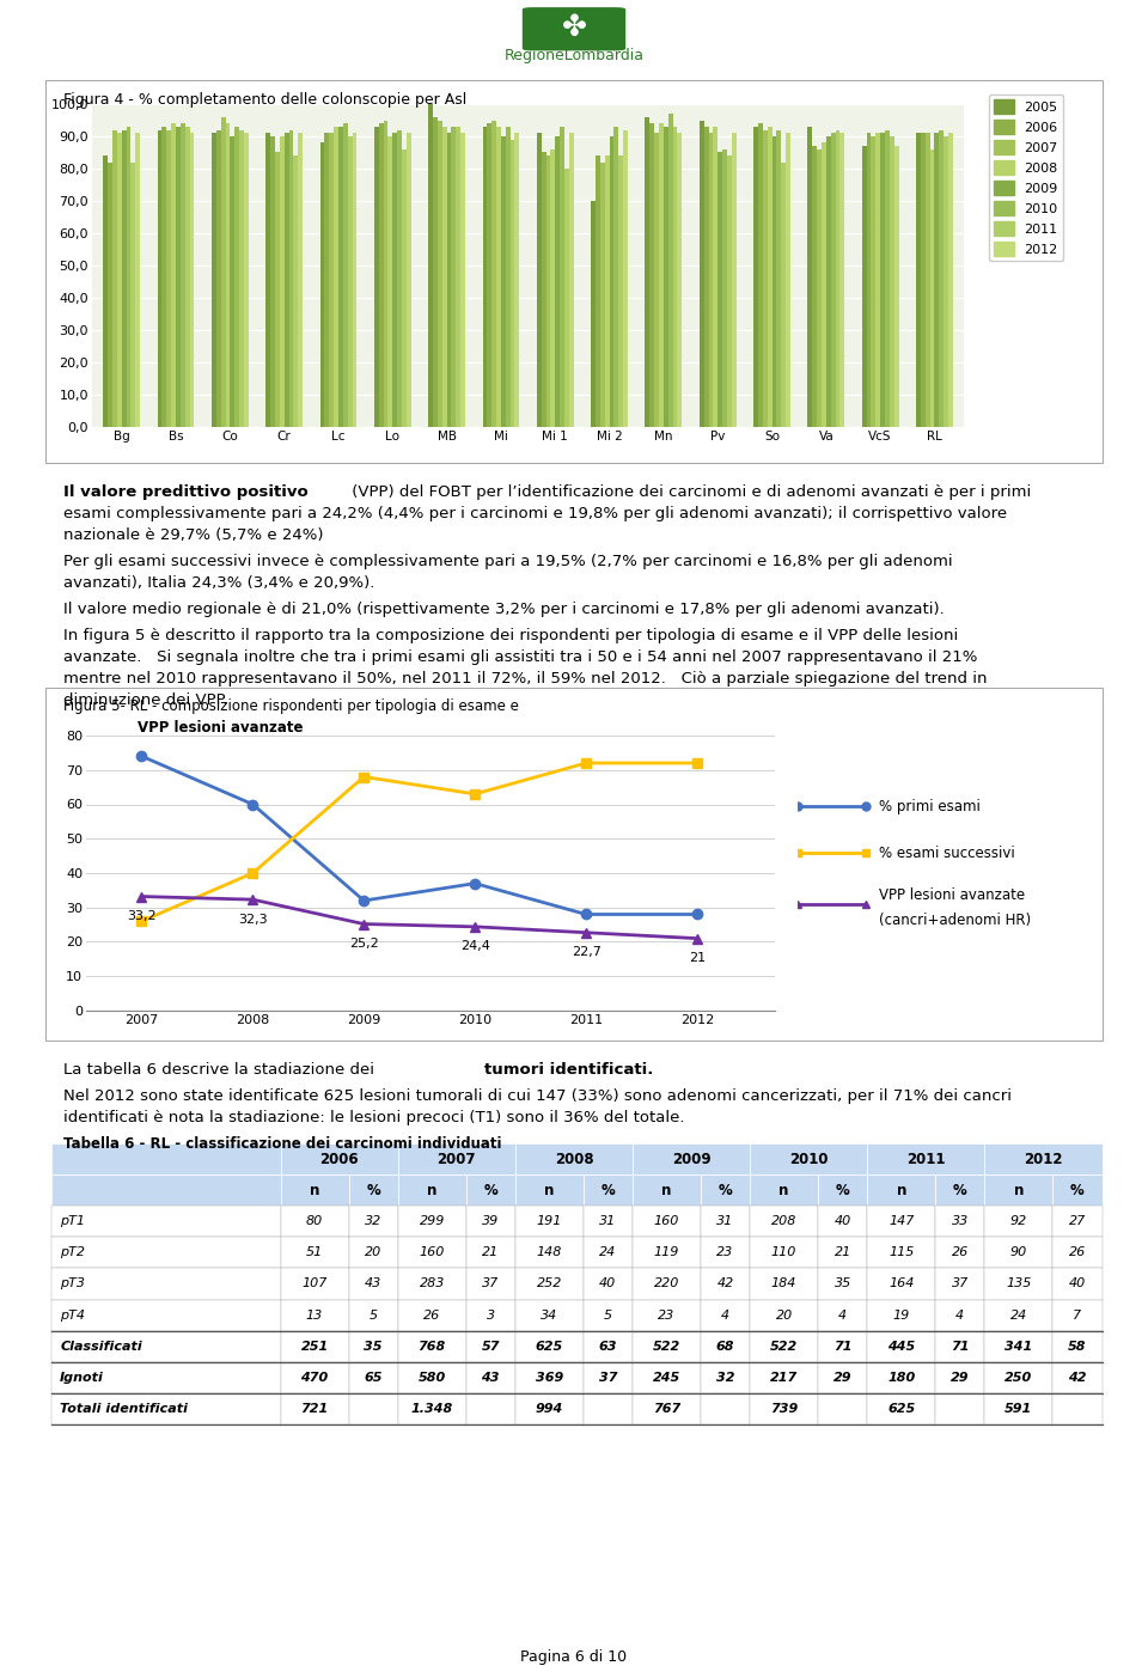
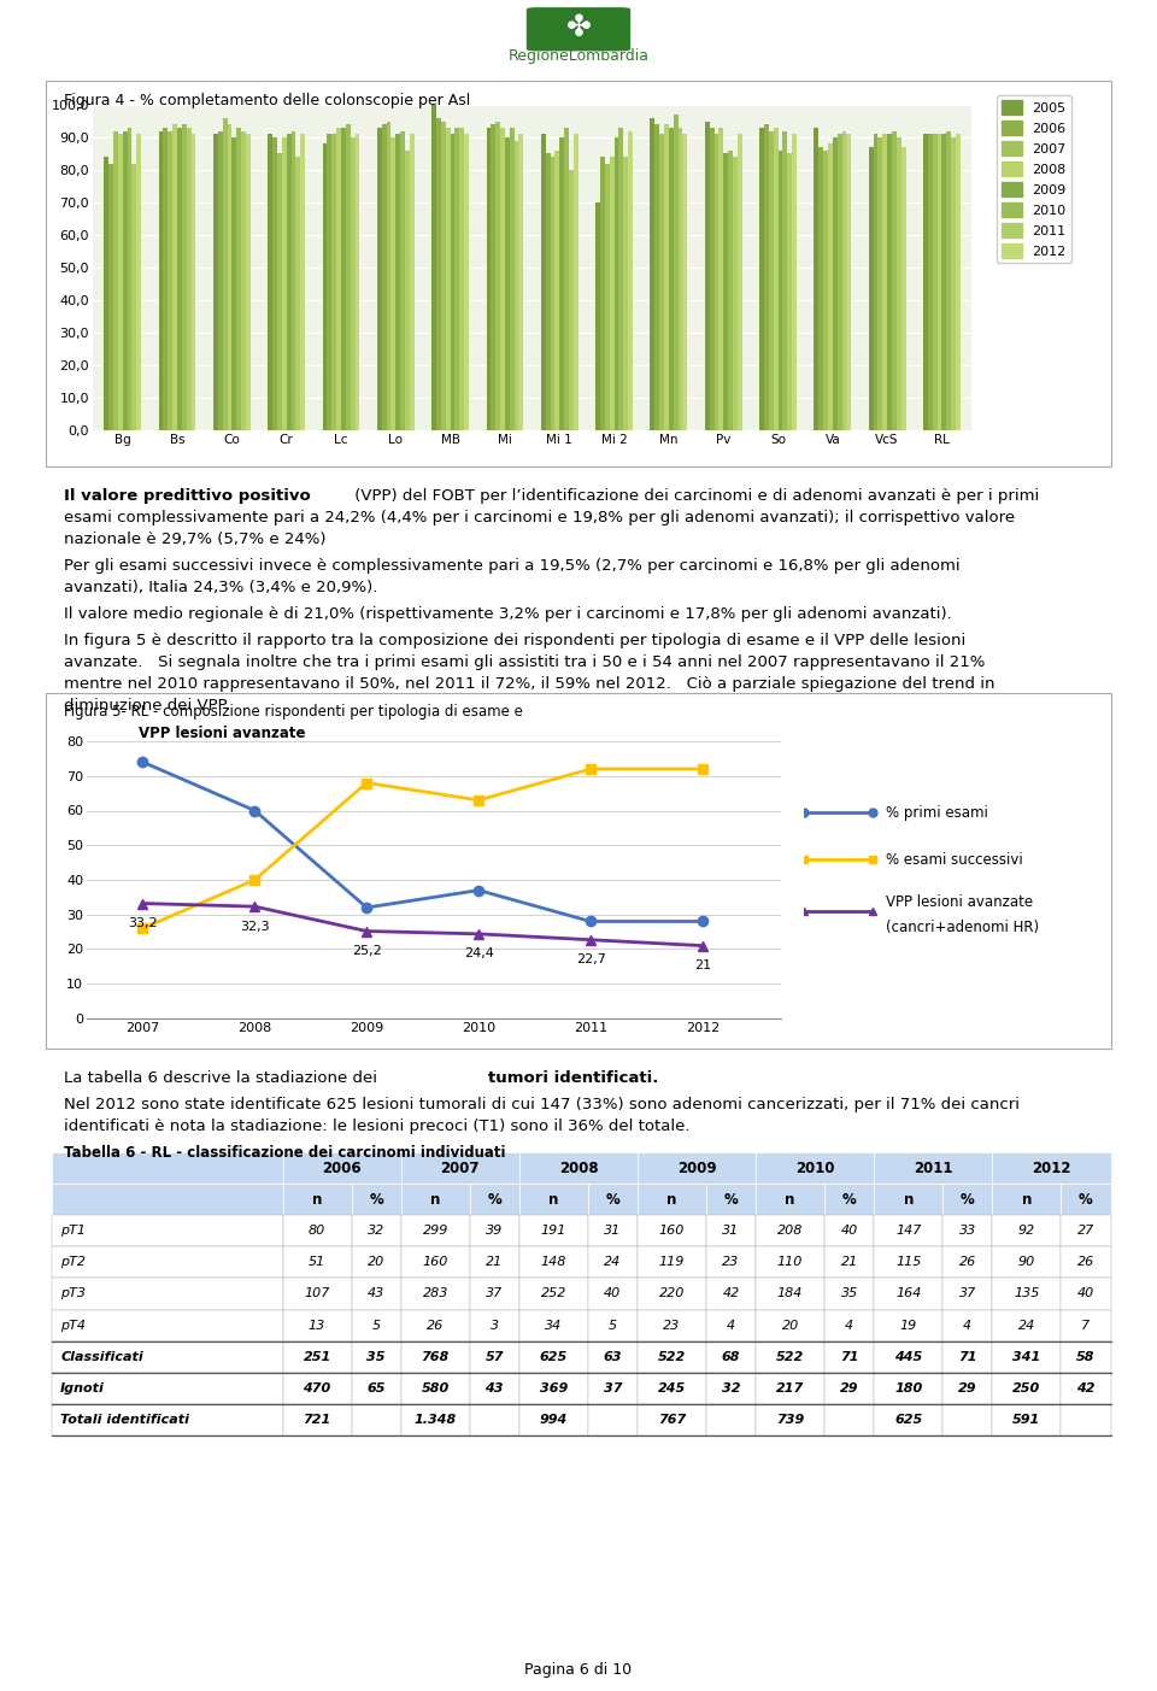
2009/So: 90 -> 86
2011/So: 82 -> 85
2008/RL: 86 -> 91
